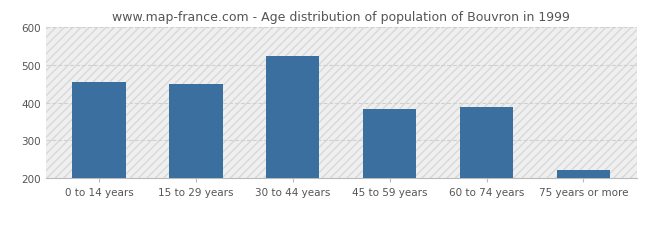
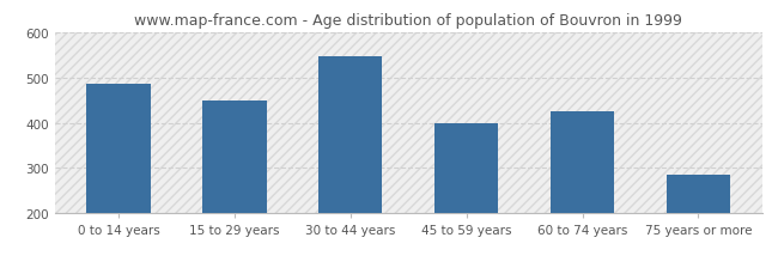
0 to 14 years: 455 -> 485
30 to 44 years: 522 -> 545
45 to 59 years: 382 -> 400
60 to 74 years: 387 -> 425
75 years or more: 222 -> 285
